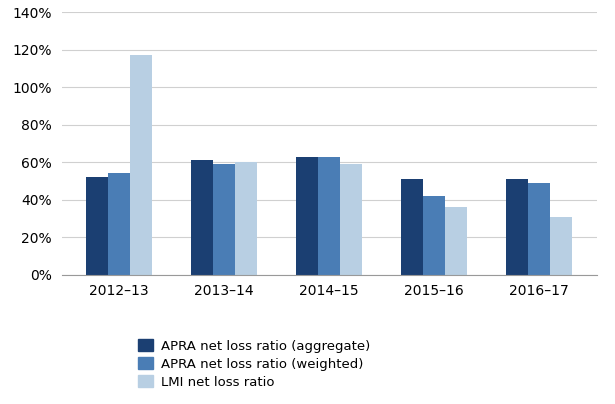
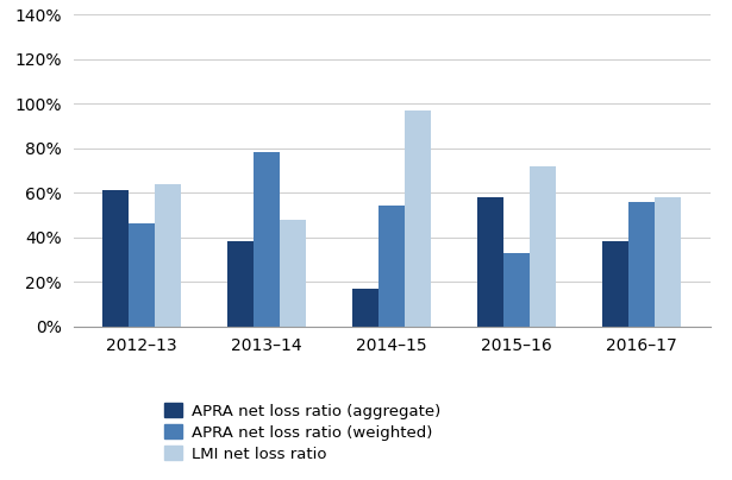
APRA net loss ratio (aggregate)/2012–13: 52% -> 61%
APRA net loss ratio (weighted)/2012–13: 54% -> 46%
LMI net loss ratio/2012–13: 117% -> 64%
APRA net loss ratio (aggregate)/2013–14: 61% -> 38%
APRA net loss ratio (weighted)/2013–14: 59% -> 78%
LMI net loss ratio/2013–14: 60% -> 48%
APRA net loss ratio (aggregate)/2014–15: 63% -> 17%
APRA net loss ratio (weighted)/2014–15: 63% -> 54%
LMI net loss ratio/2014–15: 59% -> 97%
APRA net loss ratio (aggregate)/2015–16: 51% -> 58%
APRA net loss ratio (weighted)/2015–16: 42% -> 33%
LMI net loss ratio/2015–16: 36% -> 72%
APRA net loss ratio (aggregate)/2016–17: 51% -> 38%
APRA net loss ratio (weighted)/2016–17: 49% -> 56%
LMI net loss ratio/2016–17: 31% -> 58%
